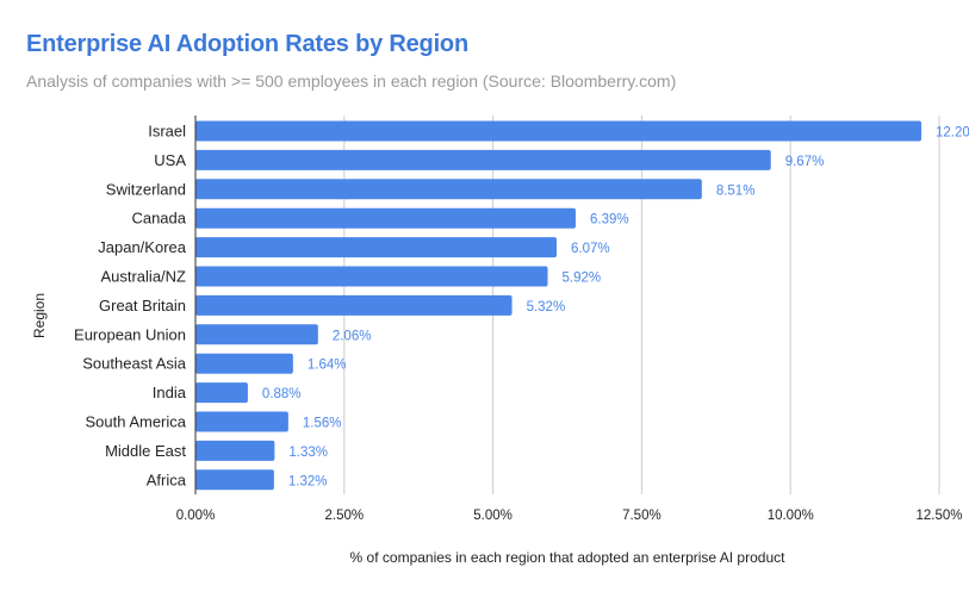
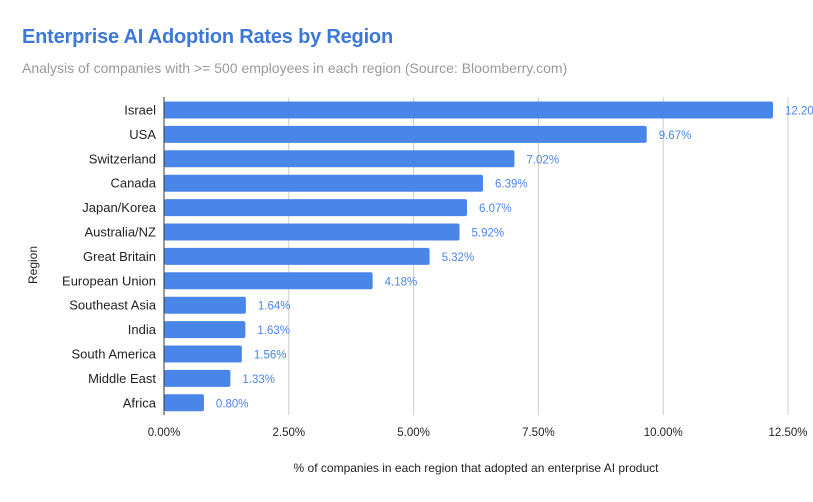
Switzerland: 8.51% -> 7.02%
European Union: 2.06% -> 4.18%
India: 0.88% -> 1.63%
Africa: 1.32% -> 0.80%
